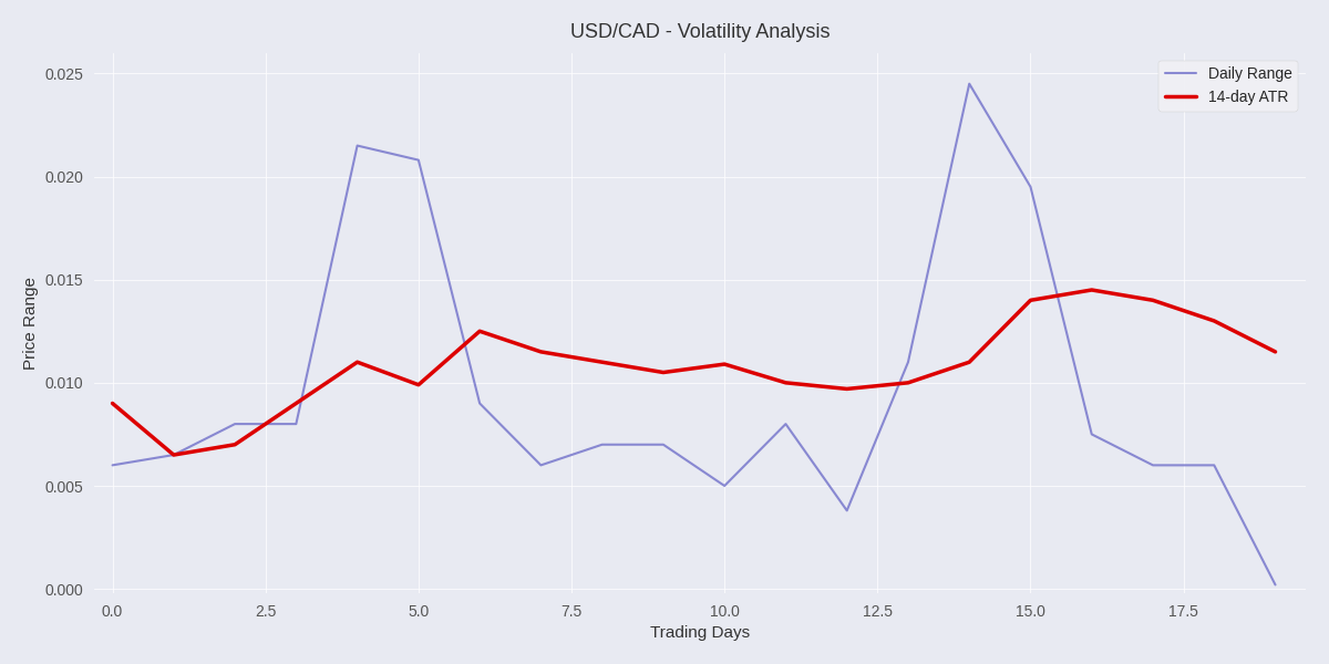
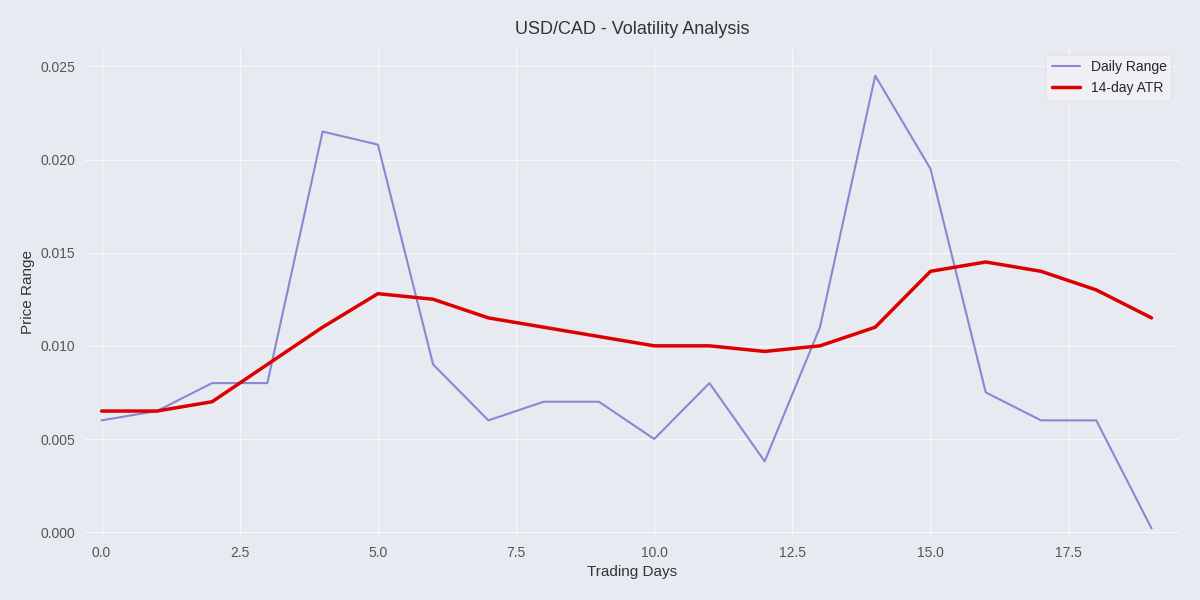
14-day ATR/0.0: 0.0090 -> 0.0065
14-day ATR/5.0: 0.0099 -> 0.0128
14-day ATR/10.0: 0.0109 -> 0.0100
